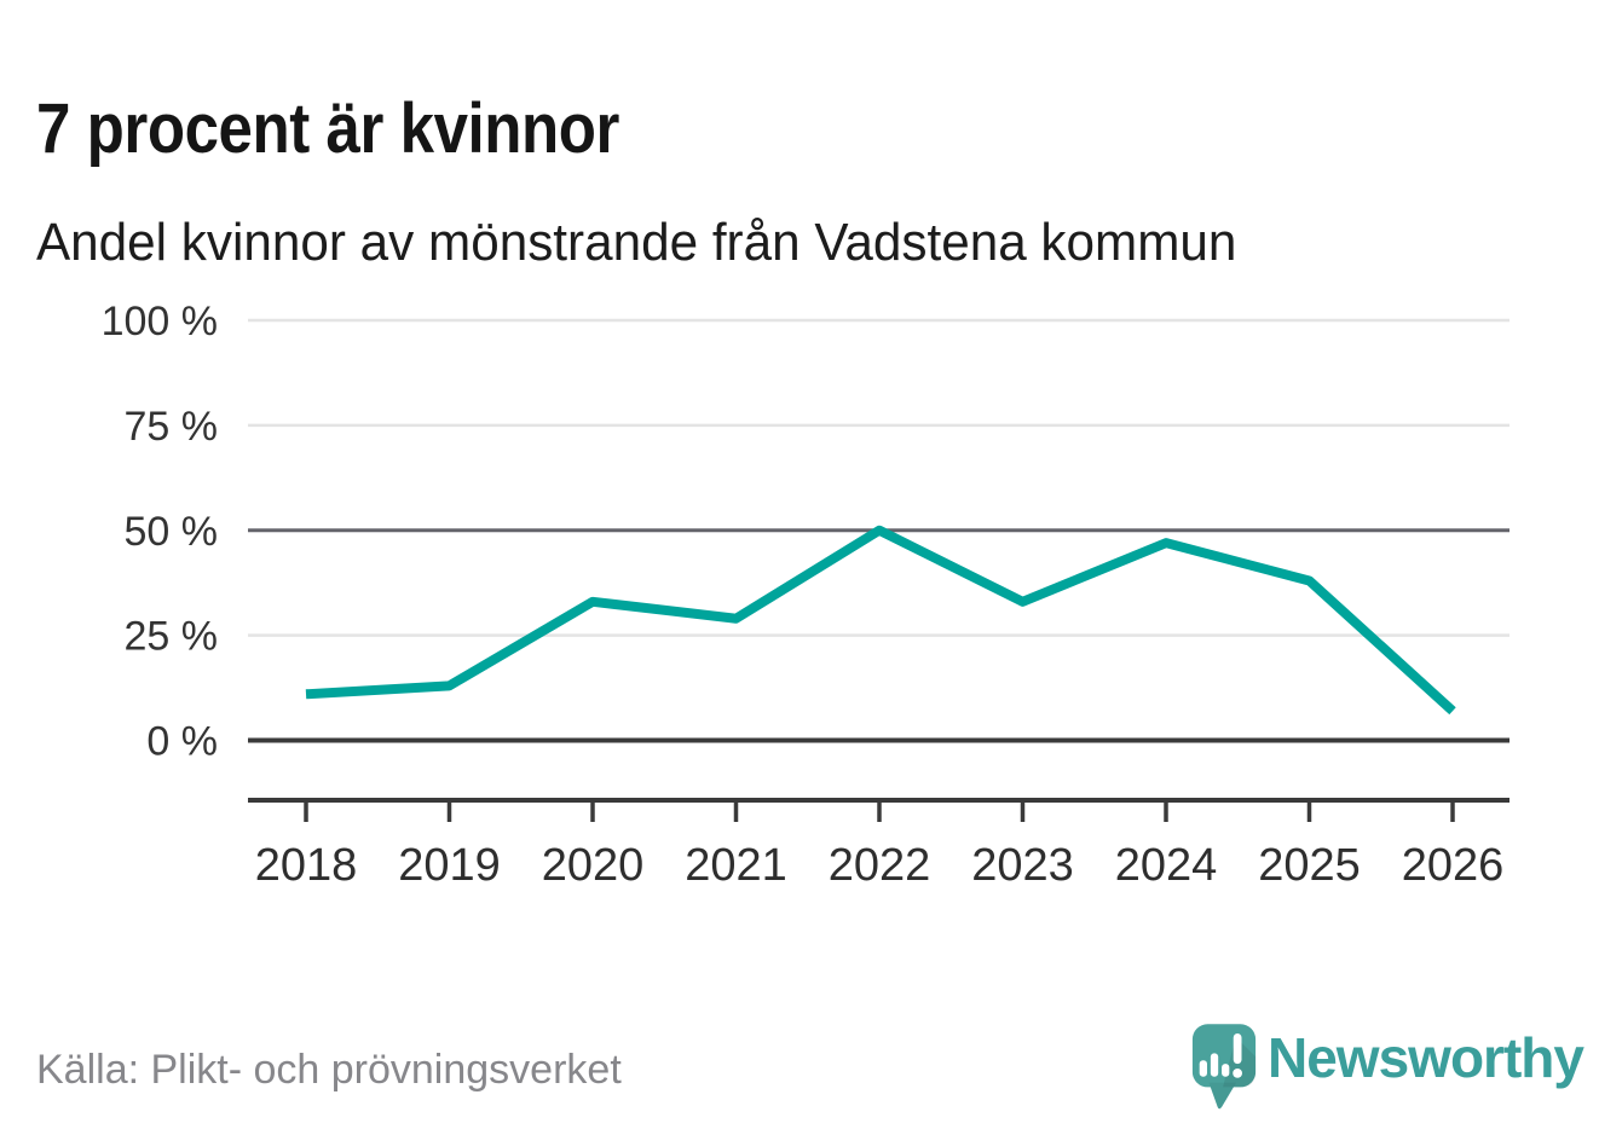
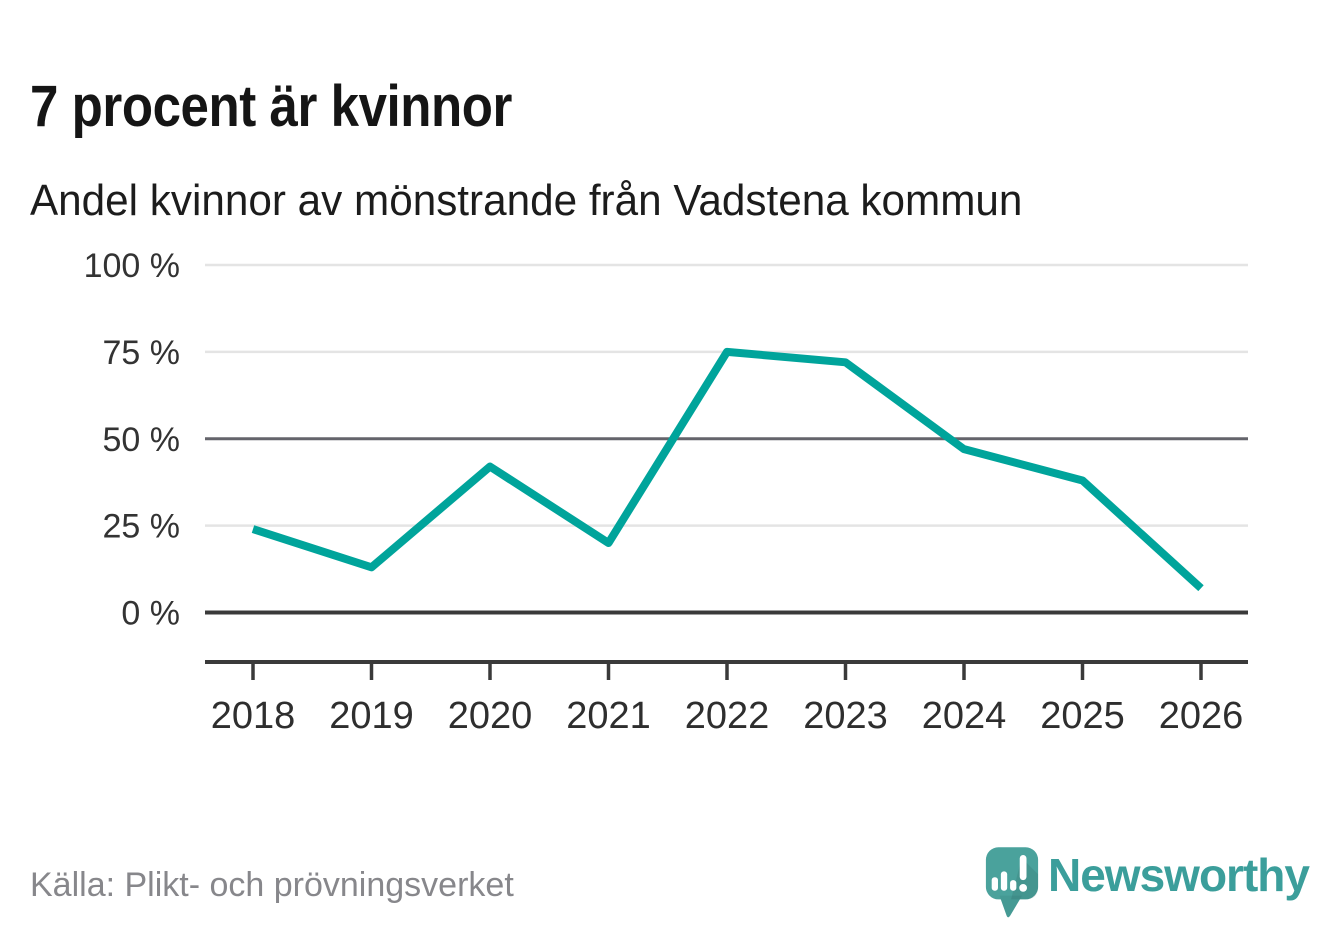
2018: 11% -> 24%
2020: 33% -> 42%
2021: 29% -> 20%
2022: 50% -> 75%
2023: 33% -> 72%
